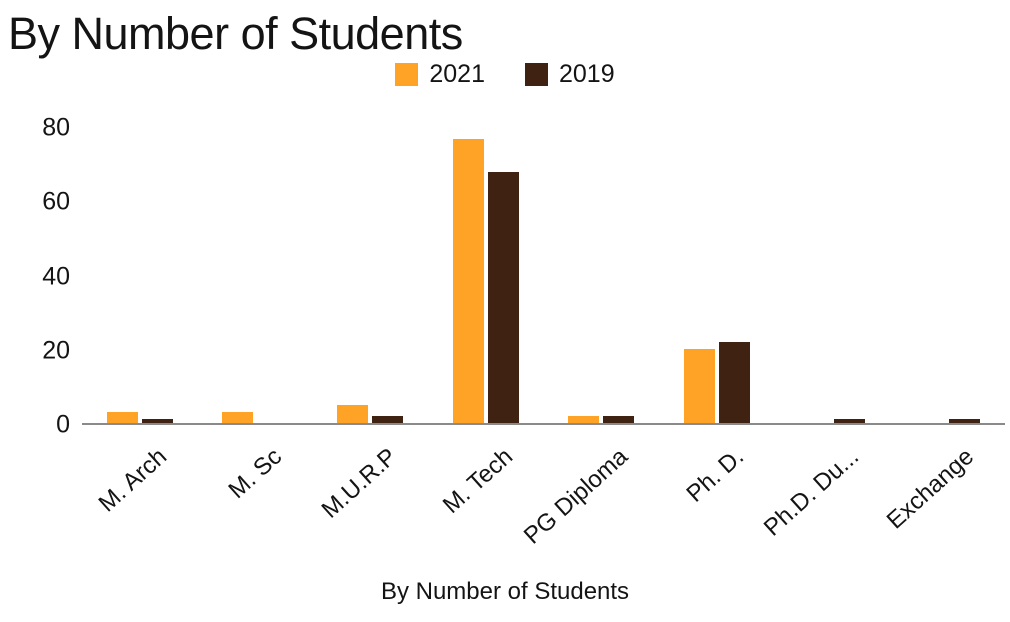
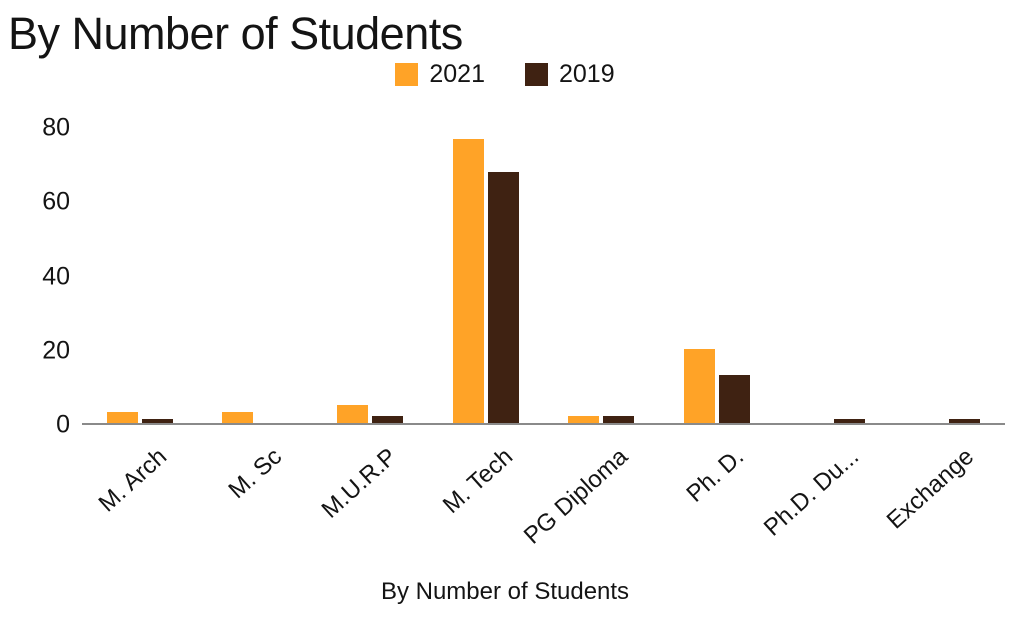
2019/Ph. D.: 22 -> 13
